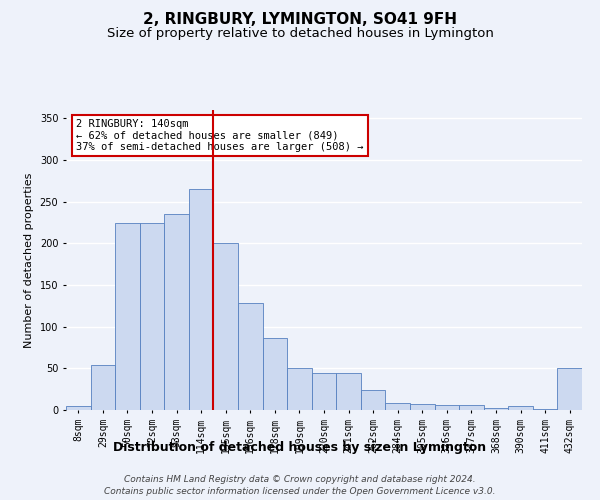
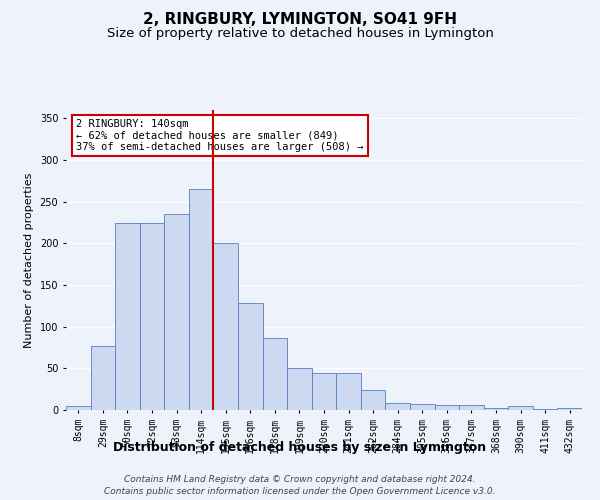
29sqm: 54 -> 77
432sqm: 50 -> 3
